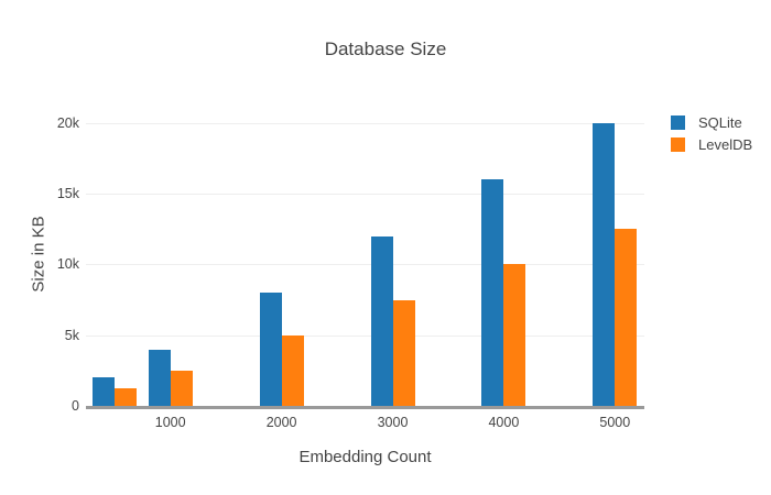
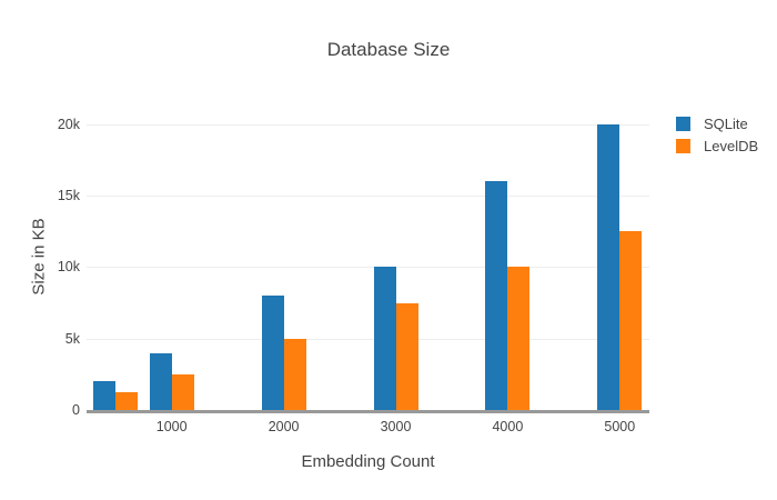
SQLite/3000: 12k -> 10k
